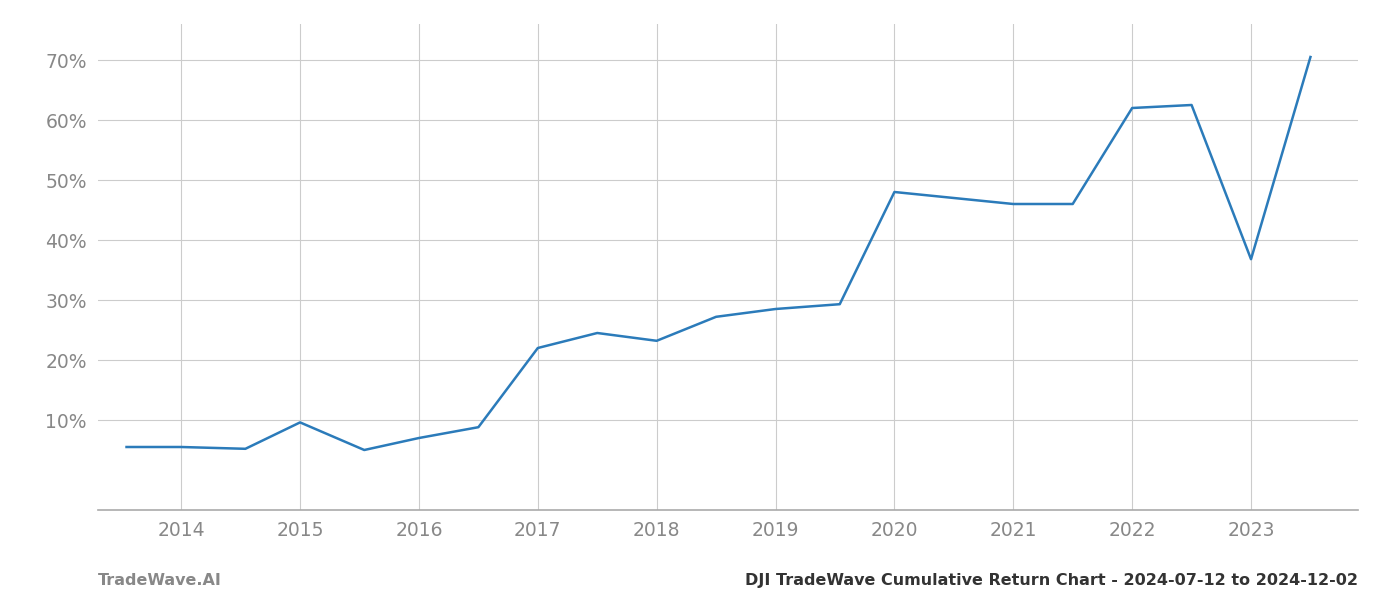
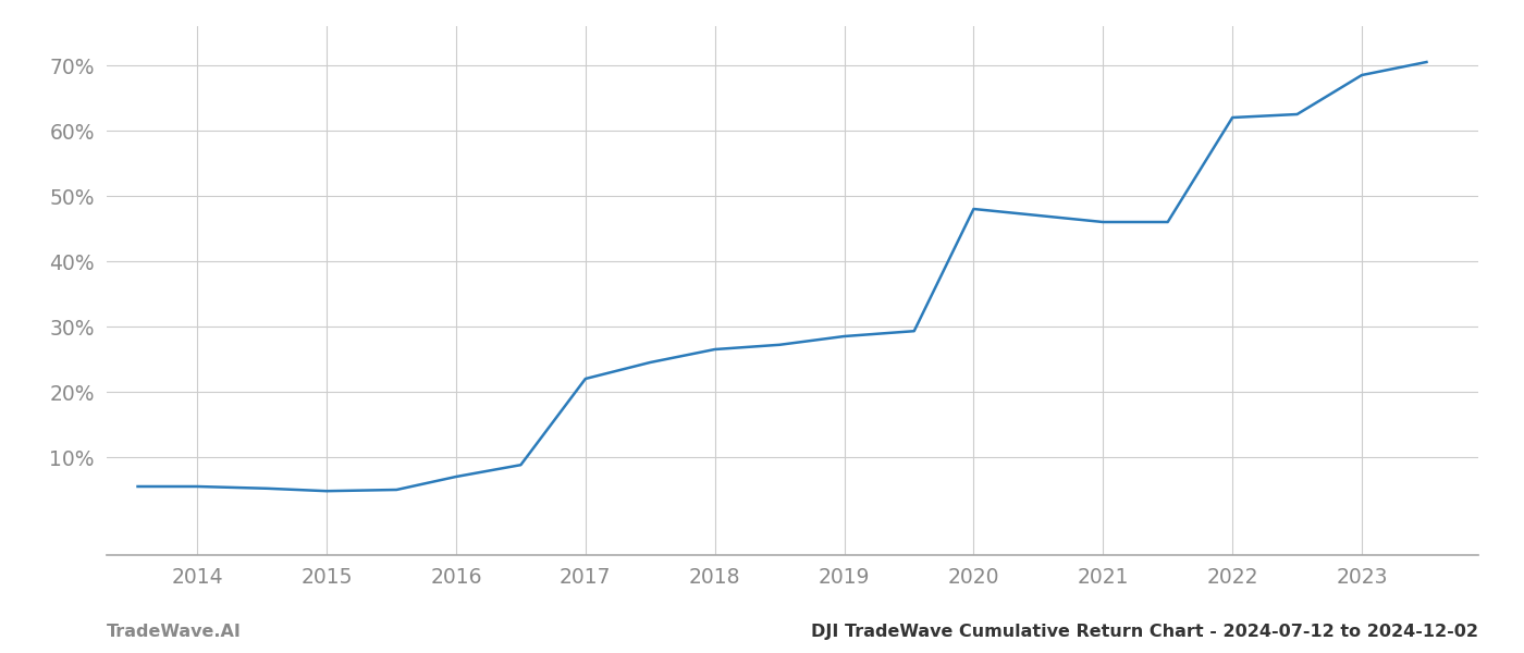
2015: 9.6% -> 4.8%
2018: 23.2% -> 26.5%
2023: 36.8% -> 68.5%
